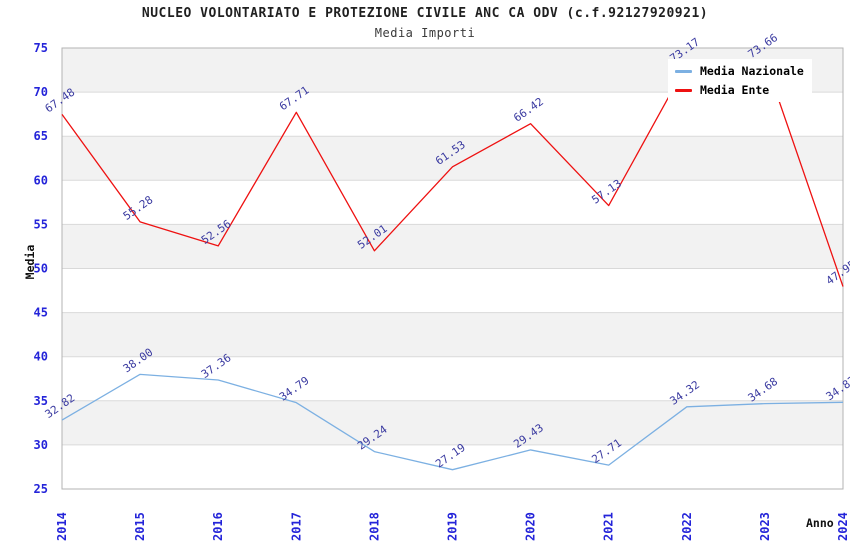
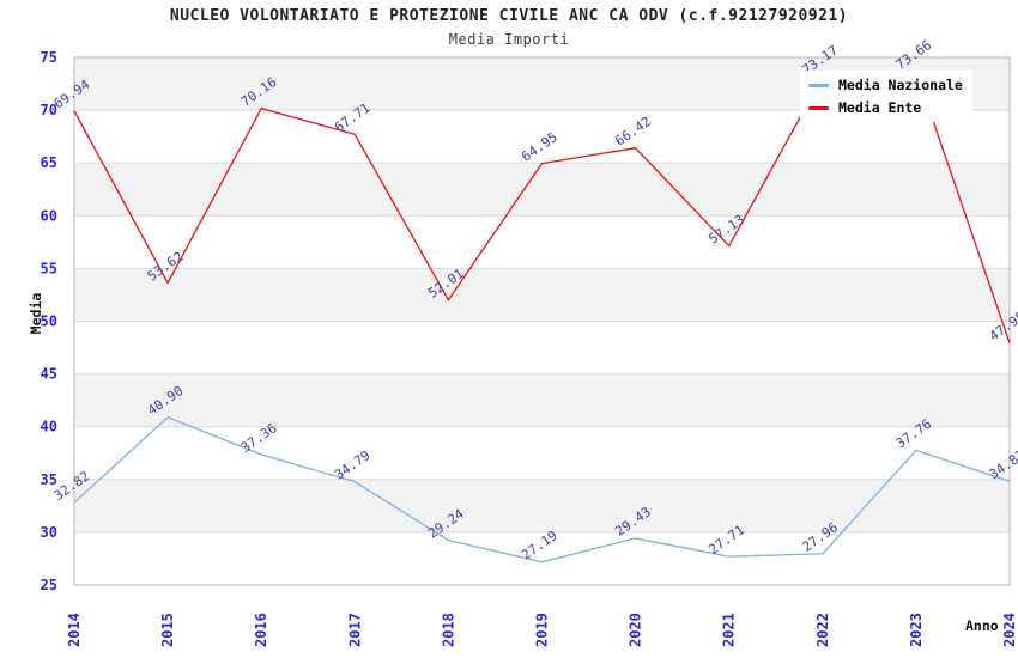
Media Ente/2014: 67.48 -> 69.94
Media Nazionale/2015: 38.00 -> 40.90
Media Ente/2015: 55.28 -> 53.62
Media Ente/2016: 52.56 -> 70.16
Media Ente/2019: 61.53 -> 64.95
Media Nazionale/2022: 34.32 -> 27.96
Media Nazionale/2023: 34.68 -> 37.76
